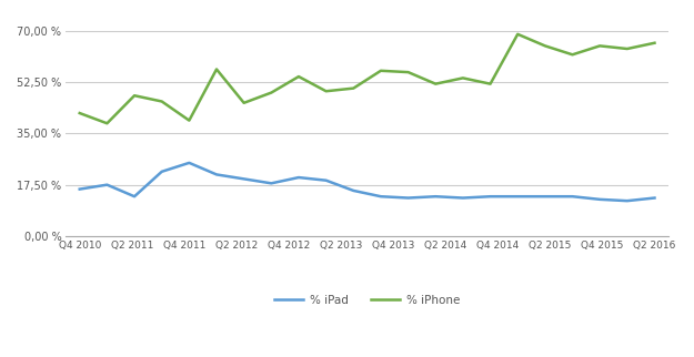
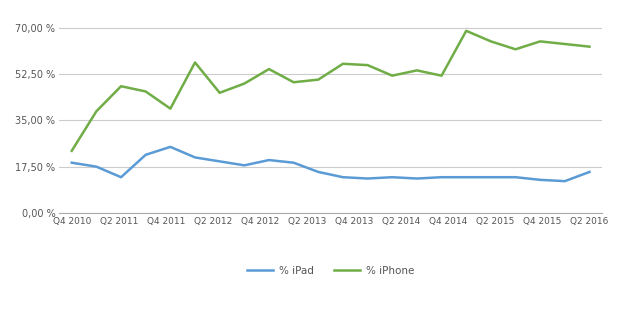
% iPad/Q4 2010: 16,0 % -> 19,0 %
% iPhone/Q4 2010: 42,0 % -> 23,5 %
% iPad/Q2 2016: 13,0 % -> 15,5 %
% iPhone/Q2 2016: 66,0 % -> 63,0 %
